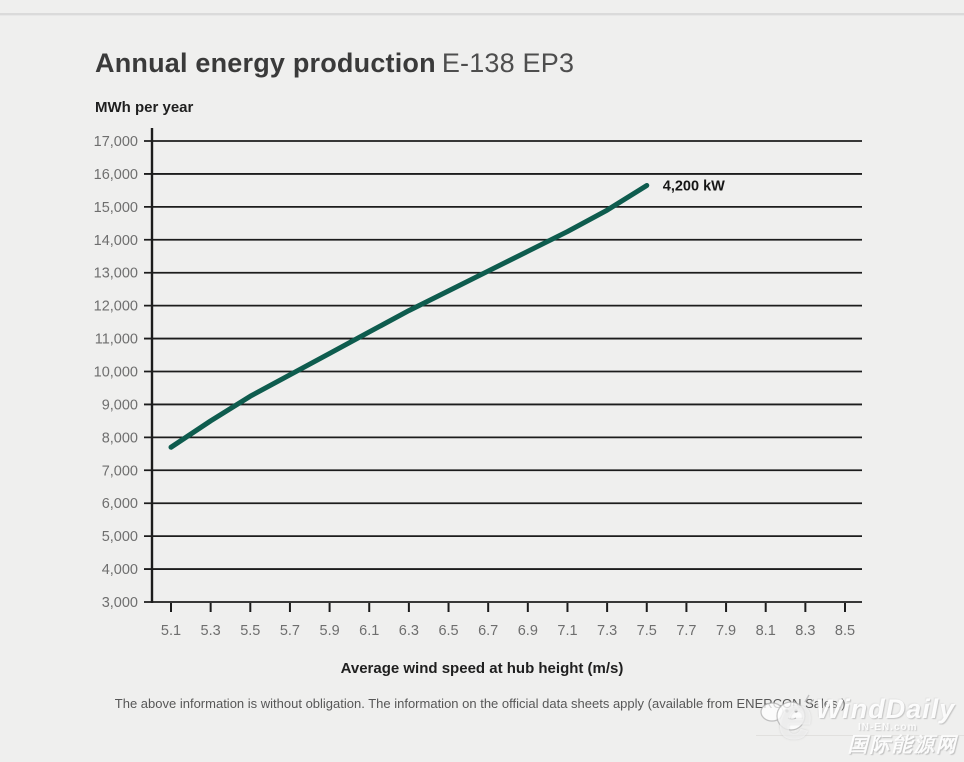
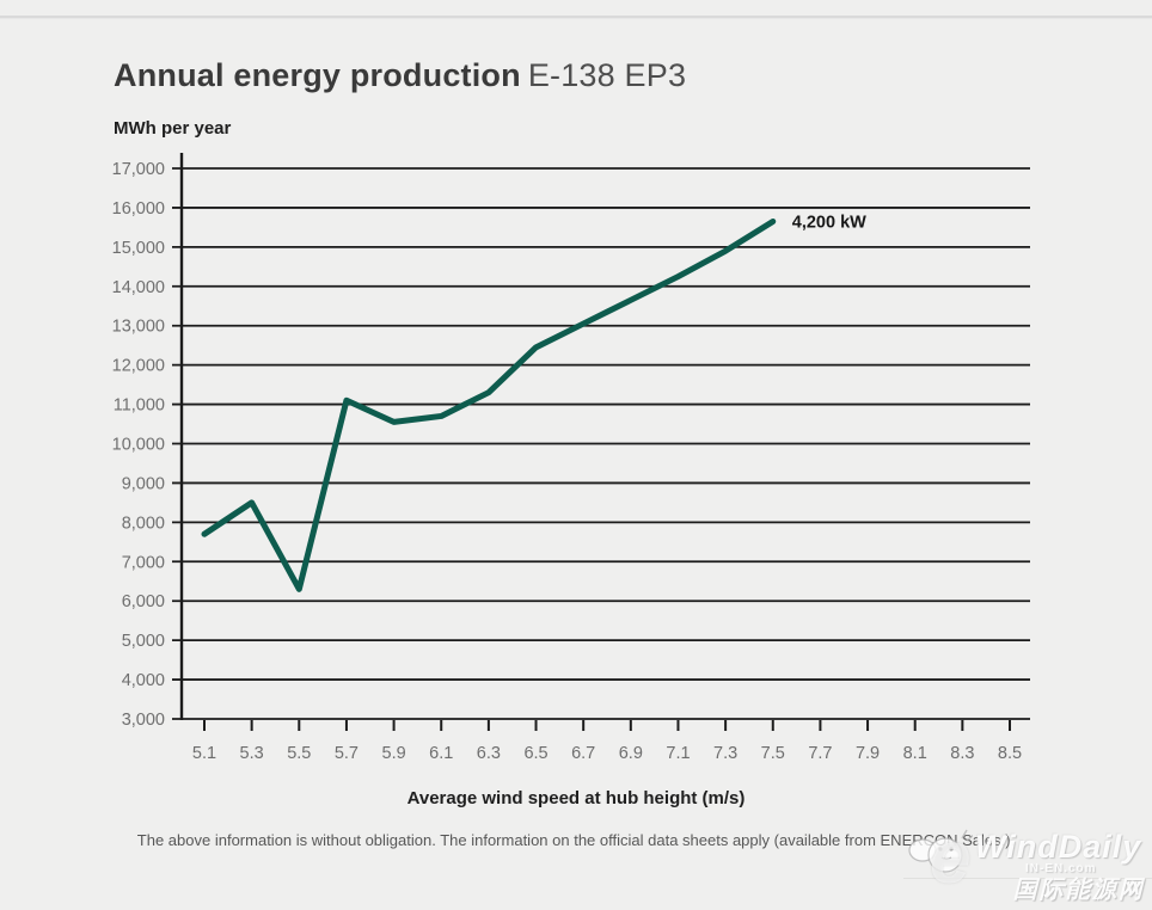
5.5: 9200 -> 6300
5.7: 9900 -> 11100
6.1: 11200 -> 10700
6.3: 11800 -> 11300
